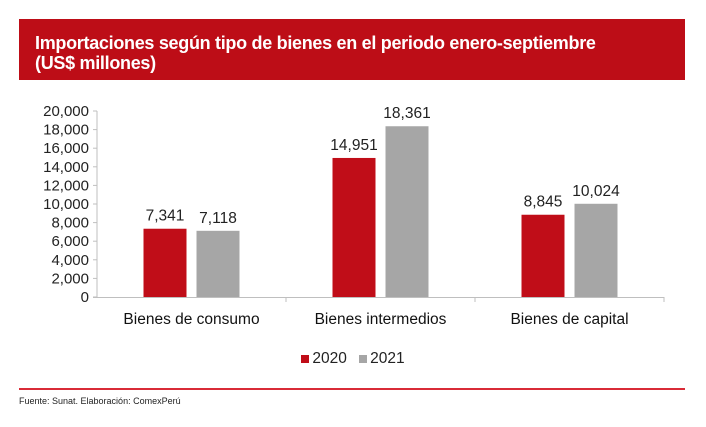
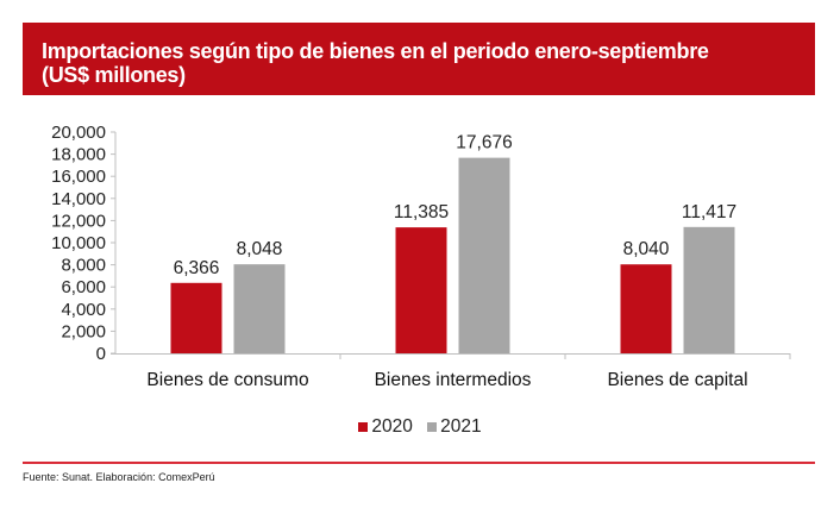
2020/Bienes de consumo: 7,341 -> 6,366
2021/Bienes de consumo: 7,118 -> 8,048
2020/Bienes intermedios: 14,951 -> 11,385
2021/Bienes intermedios: 18,361 -> 17,676
2020/Bienes de capital: 8,845 -> 8,040
2021/Bienes de capital: 10,024 -> 11,417
